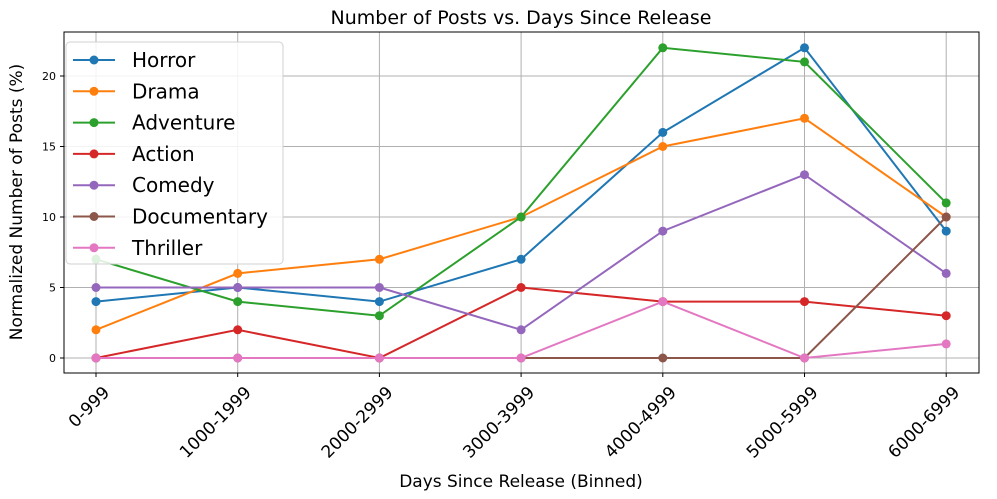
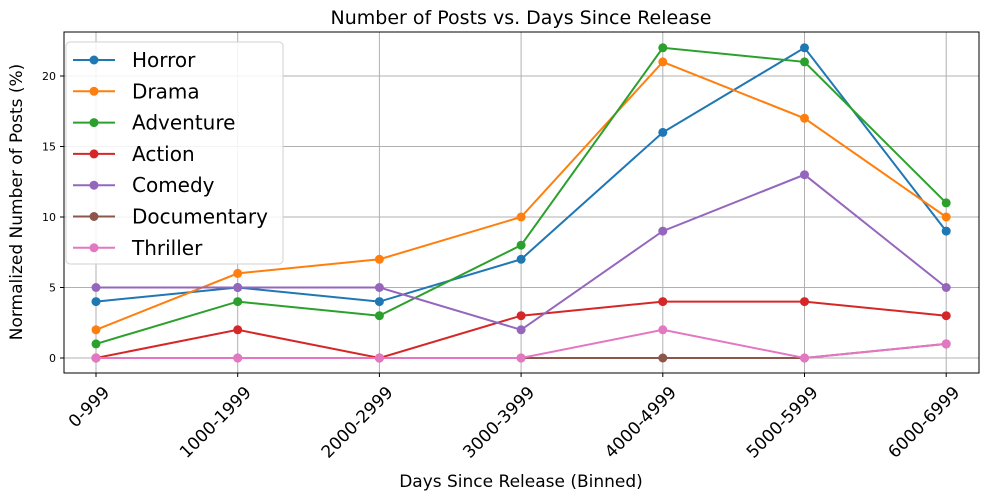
Adventure/0-999: 7 -> 1
Adventure/3000-3999: 10 -> 8
Action/3000-3999: 5 -> 3
Drama/4000-4999: 15 -> 21
Thriller/4000-4999: 4 -> 2
Comedy/6000-6999: 6 -> 5
Documentary/6000-6999: 10 -> 1
